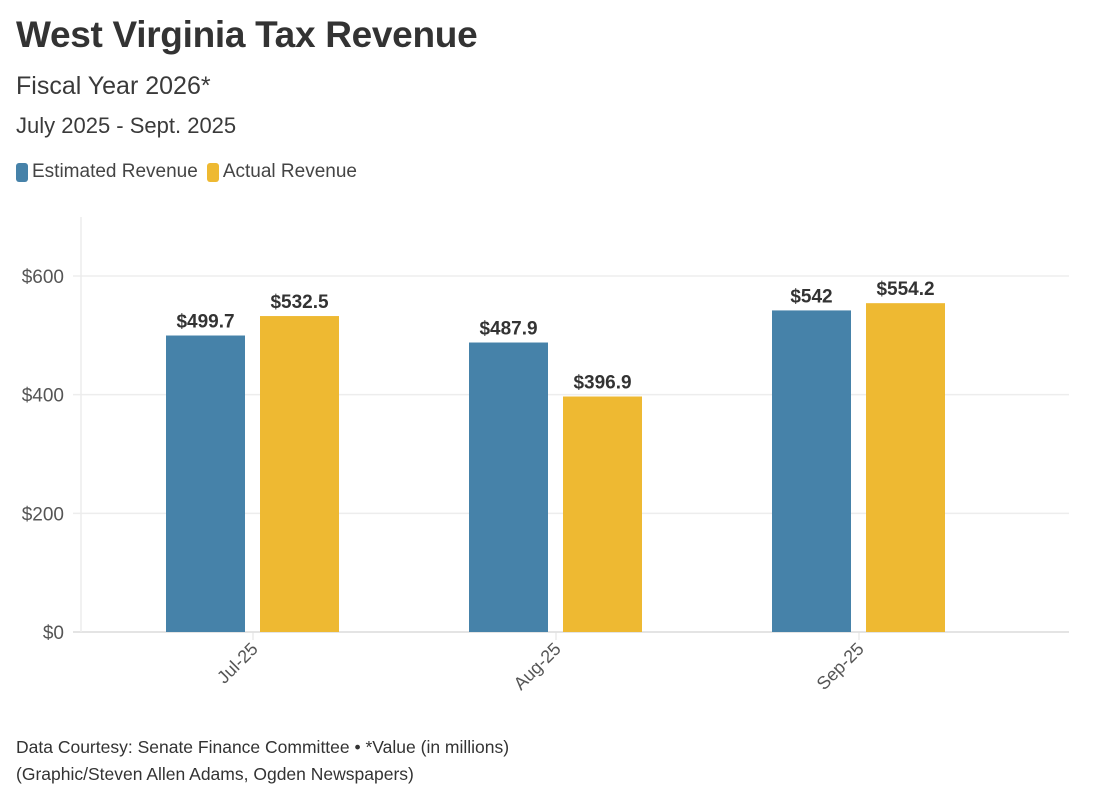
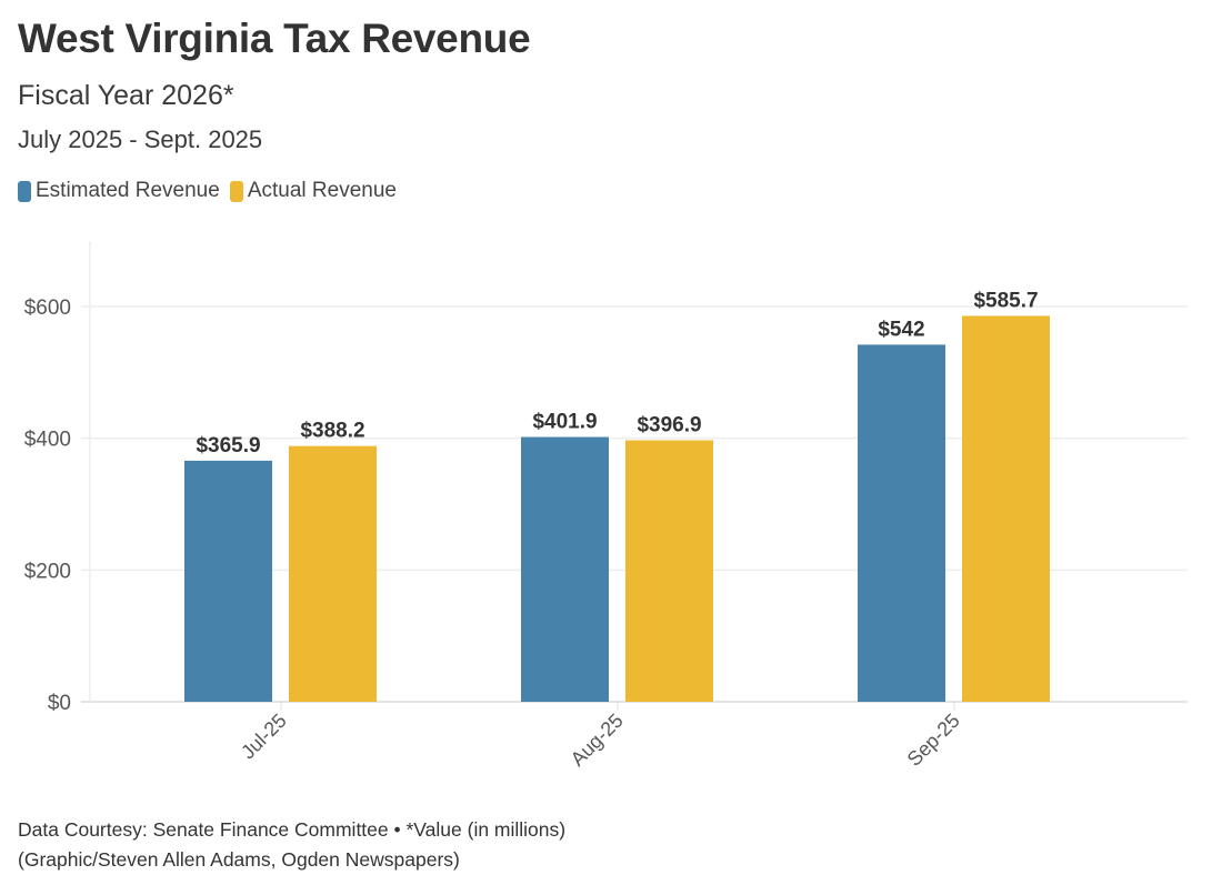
Estimated Revenue/Jul-25: $499.7 -> $365.9
Actual Revenue/Jul-25: $532.5 -> $388.2
Estimated Revenue/Aug-25: $487.9 -> $401.9
Actual Revenue/Sep-25: $554.2 -> $585.7
